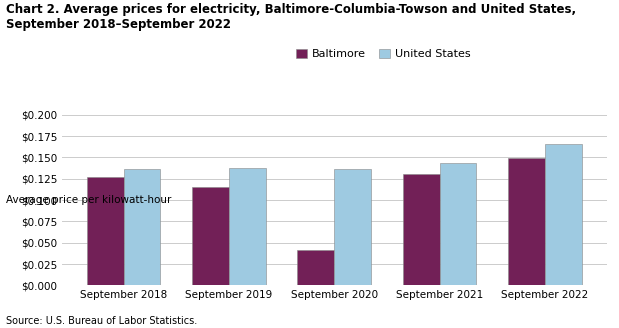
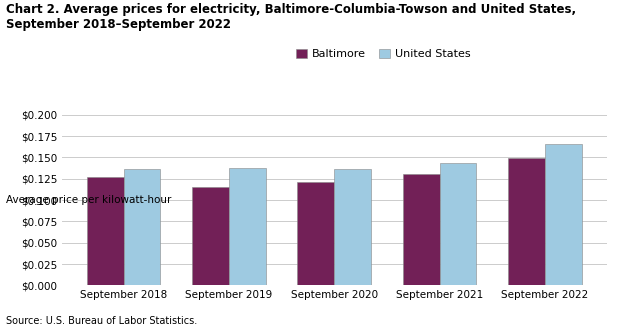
Baltimore/September 2020: $0.042 -> $0.121
